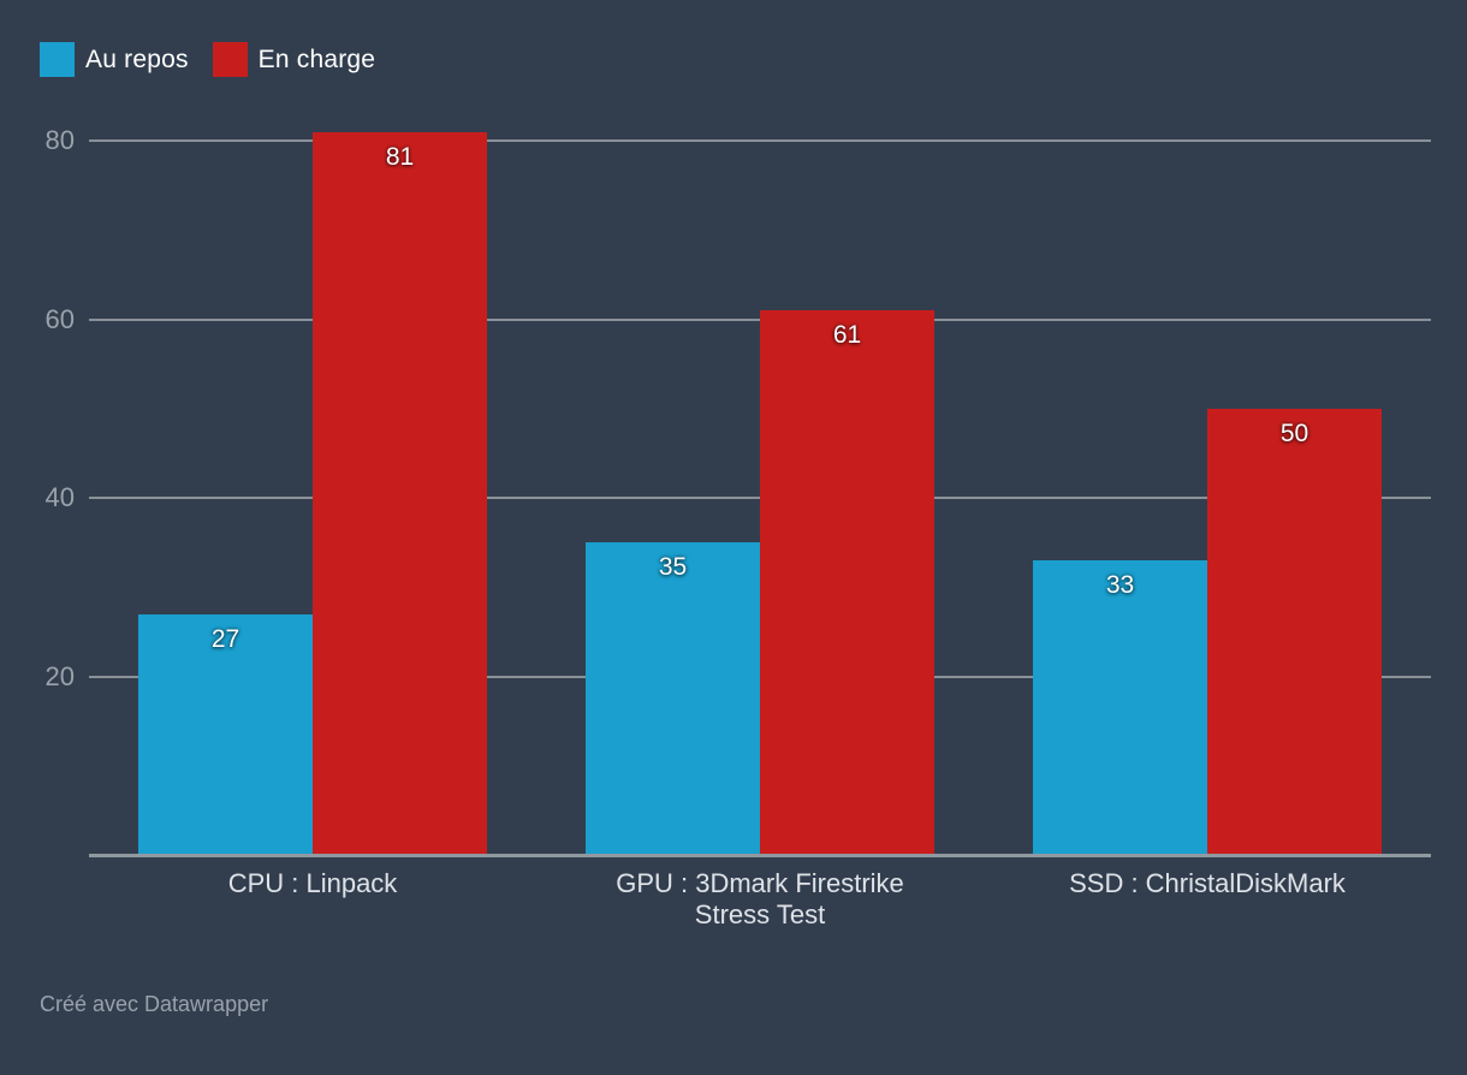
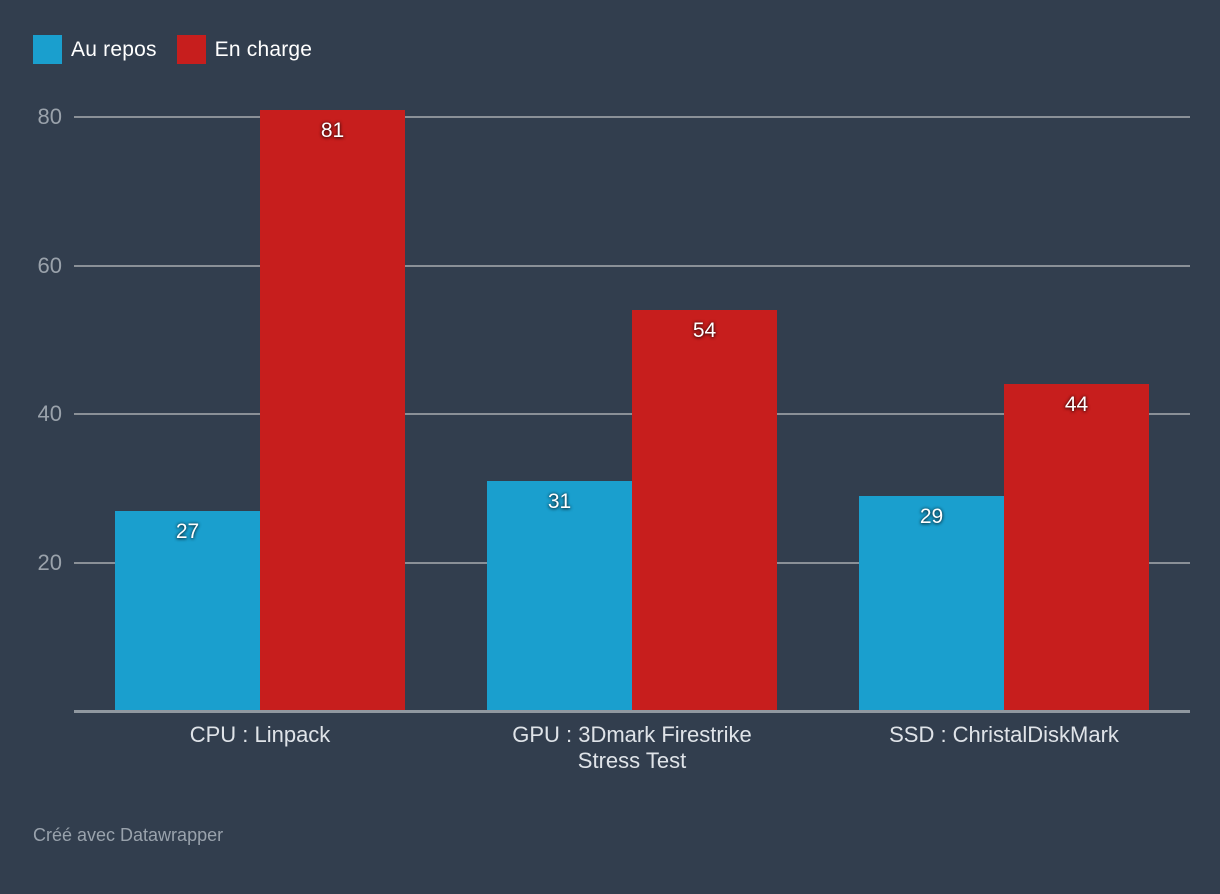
Au repos/GPU : 3Dmark Firestrike Stress Test: 35 -> 31
En charge/GPU : 3Dmark Firestrike Stress Test: 61 -> 54
Au repos/SSD : ChristalDiskMark: 33 -> 29
En charge/SSD : ChristalDiskMark: 50 -> 44
